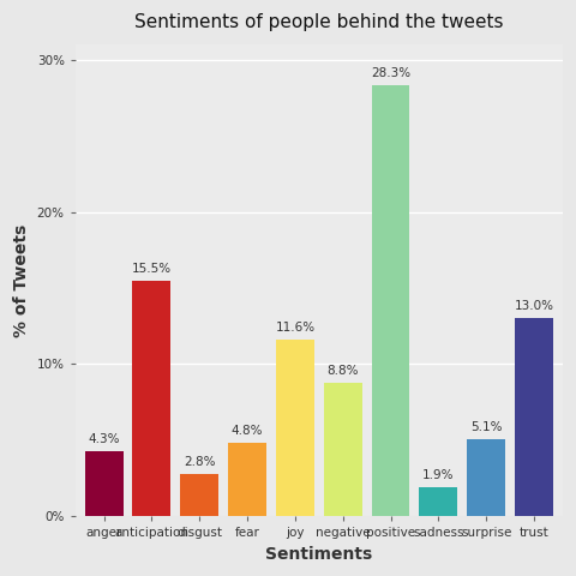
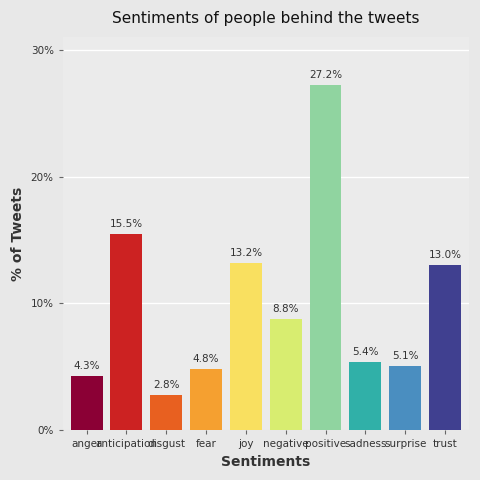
joy: 11.6% -> 13.2%
positive: 28.3% -> 27.2%
sadness: 1.9% -> 5.4%
